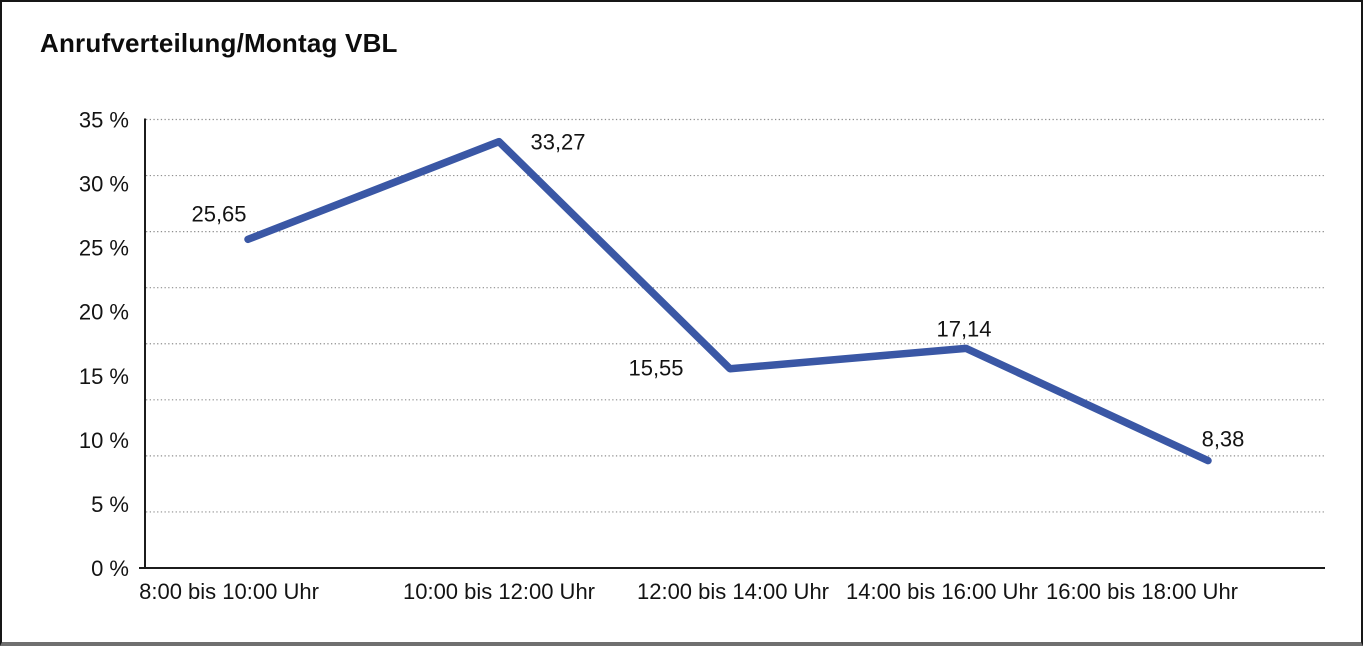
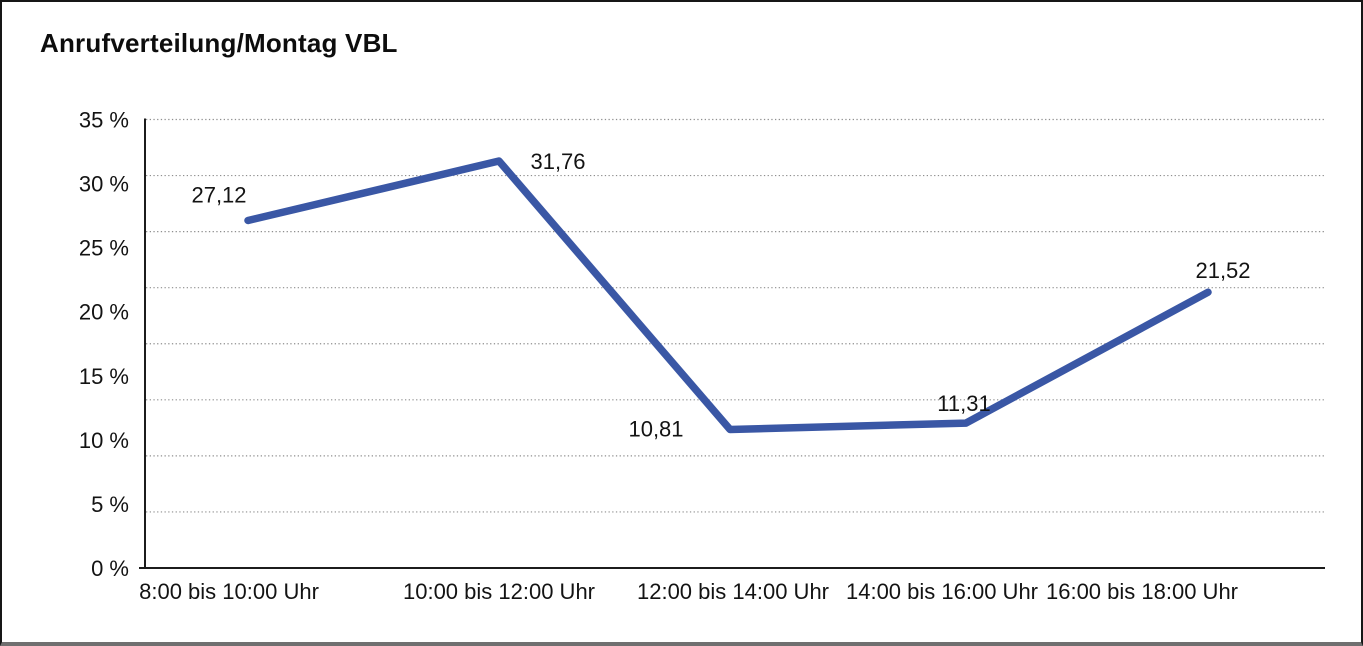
8:00 bis 10:00 Uhr: 25,65 -> 27,12
10:00 bis 12:00 Uhr: 33,27 -> 31,76
12:00 bis 14:00 Uhr: 15,55 -> 10,81
14:00 bis 16:00 Uhr: 17,14 -> 11,31
16:00 bis 18:00 Uhr: 8,38 -> 21,52
